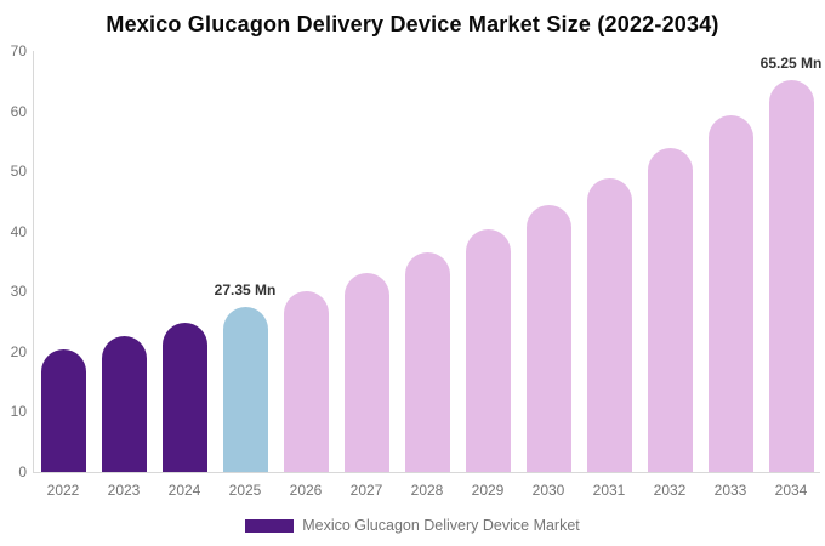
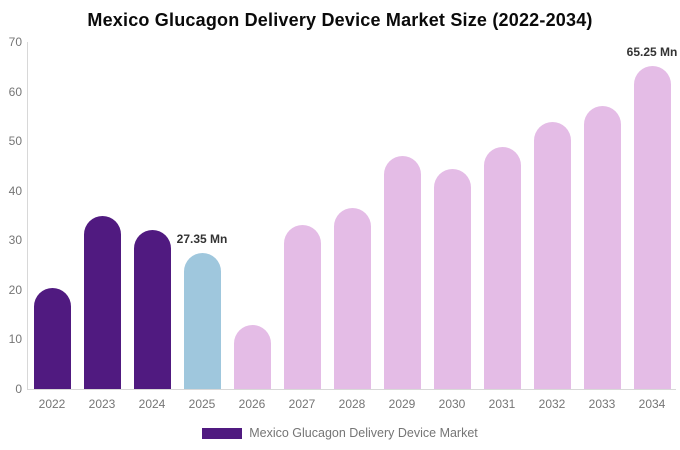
2023: 23 -> 35
2024: 25 -> 32
2026: 30 -> 13
2029: 40 -> 47
2033: 59 -> 57
